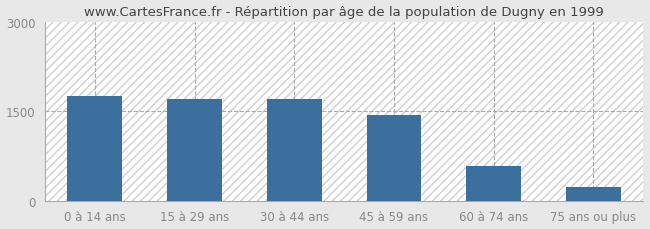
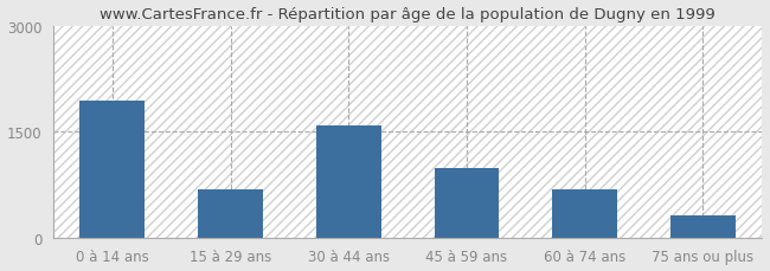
0 à 14 ans: 1760 -> 1940
15 à 29 ans: 1700 -> 680
30 à 44 ans: 1700 -> 1580
45 à 59 ans: 1430 -> 980
60 à 74 ans: 580 -> 680
75 ans ou plus: 230 -> 320
